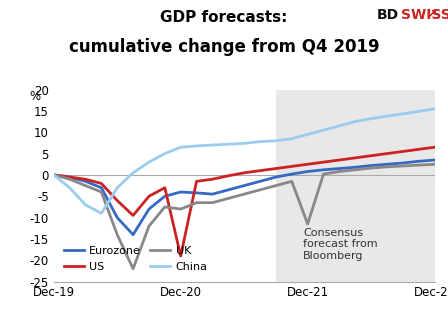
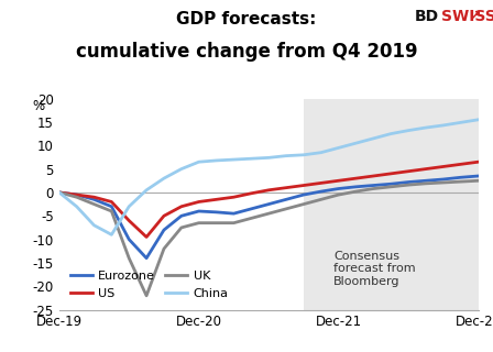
US/Dec-20: -19.0 -> -2.0
UK/Dec-20: -8.0 -> -6.5
UK/Dec-21: -11.5 -> -0.5
